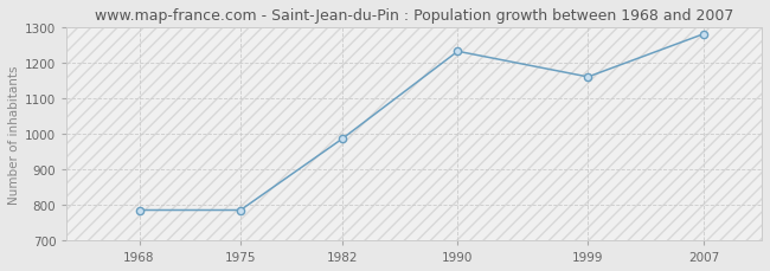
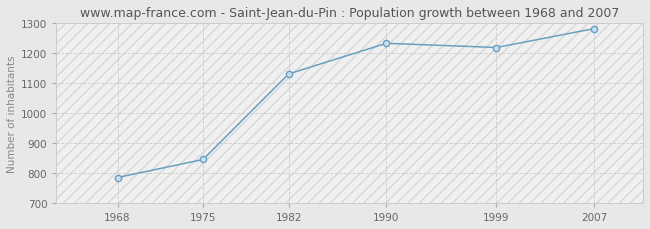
1975: 785 -> 845
1982: 985 -> 1130
1999: 1160 -> 1218
